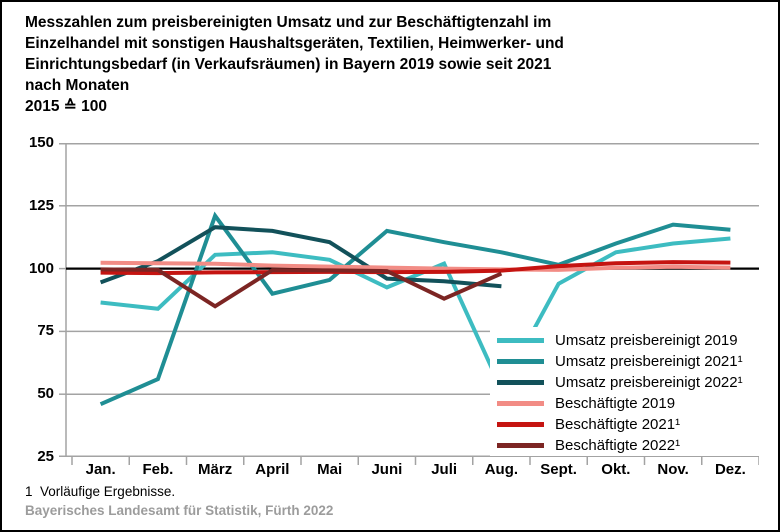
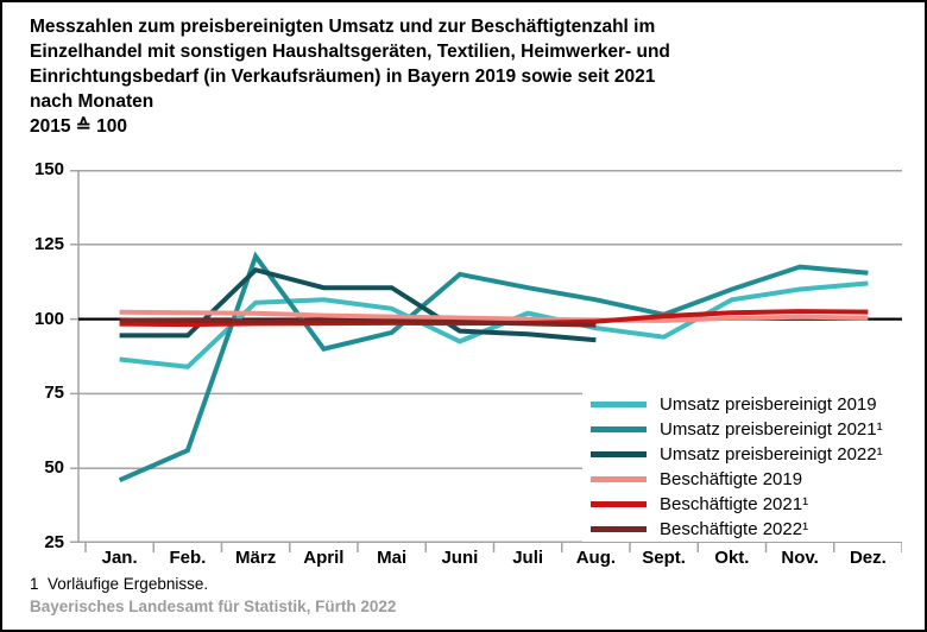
Umsatz preisbereinigt 2022¹/Feb.: 103 -> 94
Beschäftigte 2022¹/März: 85 -> 99
Umsatz preisbereinigt 2022¹/April: 115 -> 110
Beschäftigte 2022¹/Juli: 88 -> 98
Umsatz preisbereinigt 2019/Aug.: 52 -> 97
